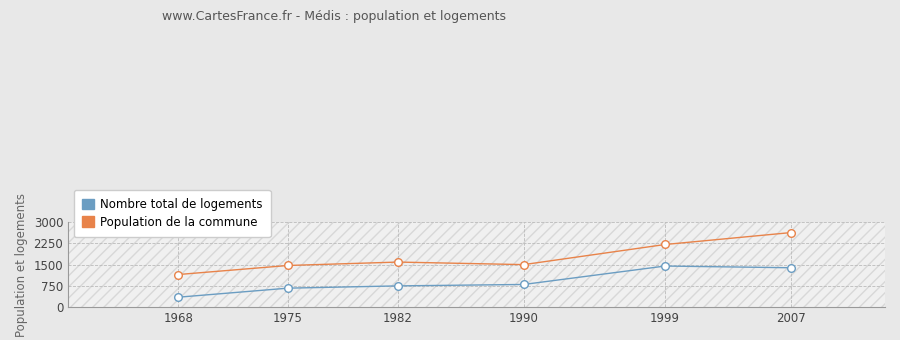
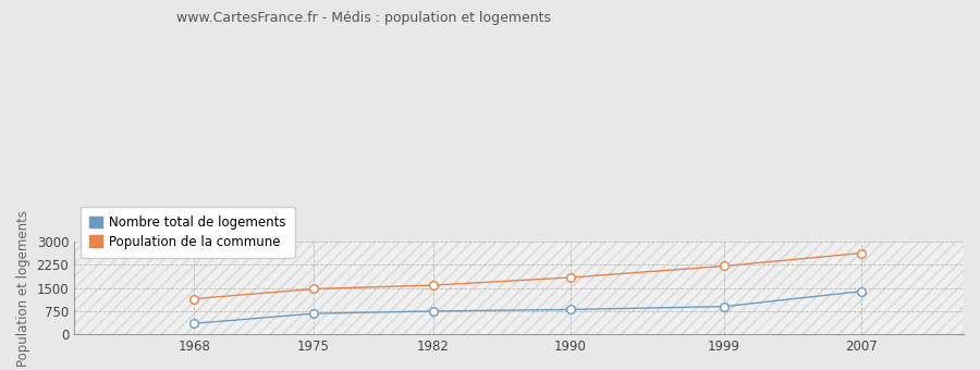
Population de la commune/1990: 1500 -> 1840
Nombre total de logements/1999: 1450 -> 900
